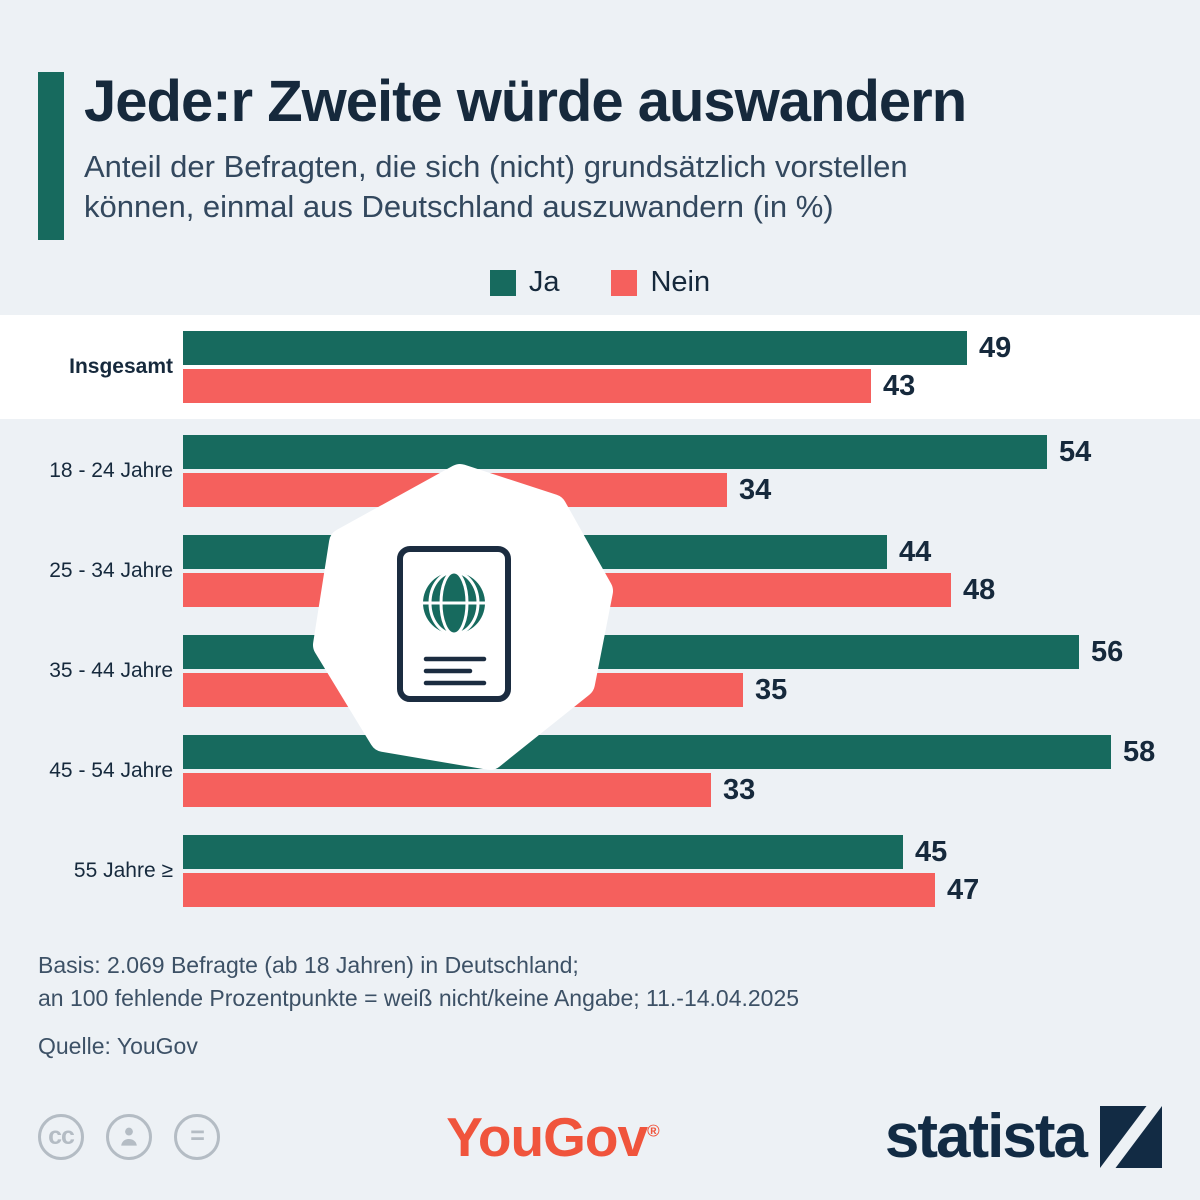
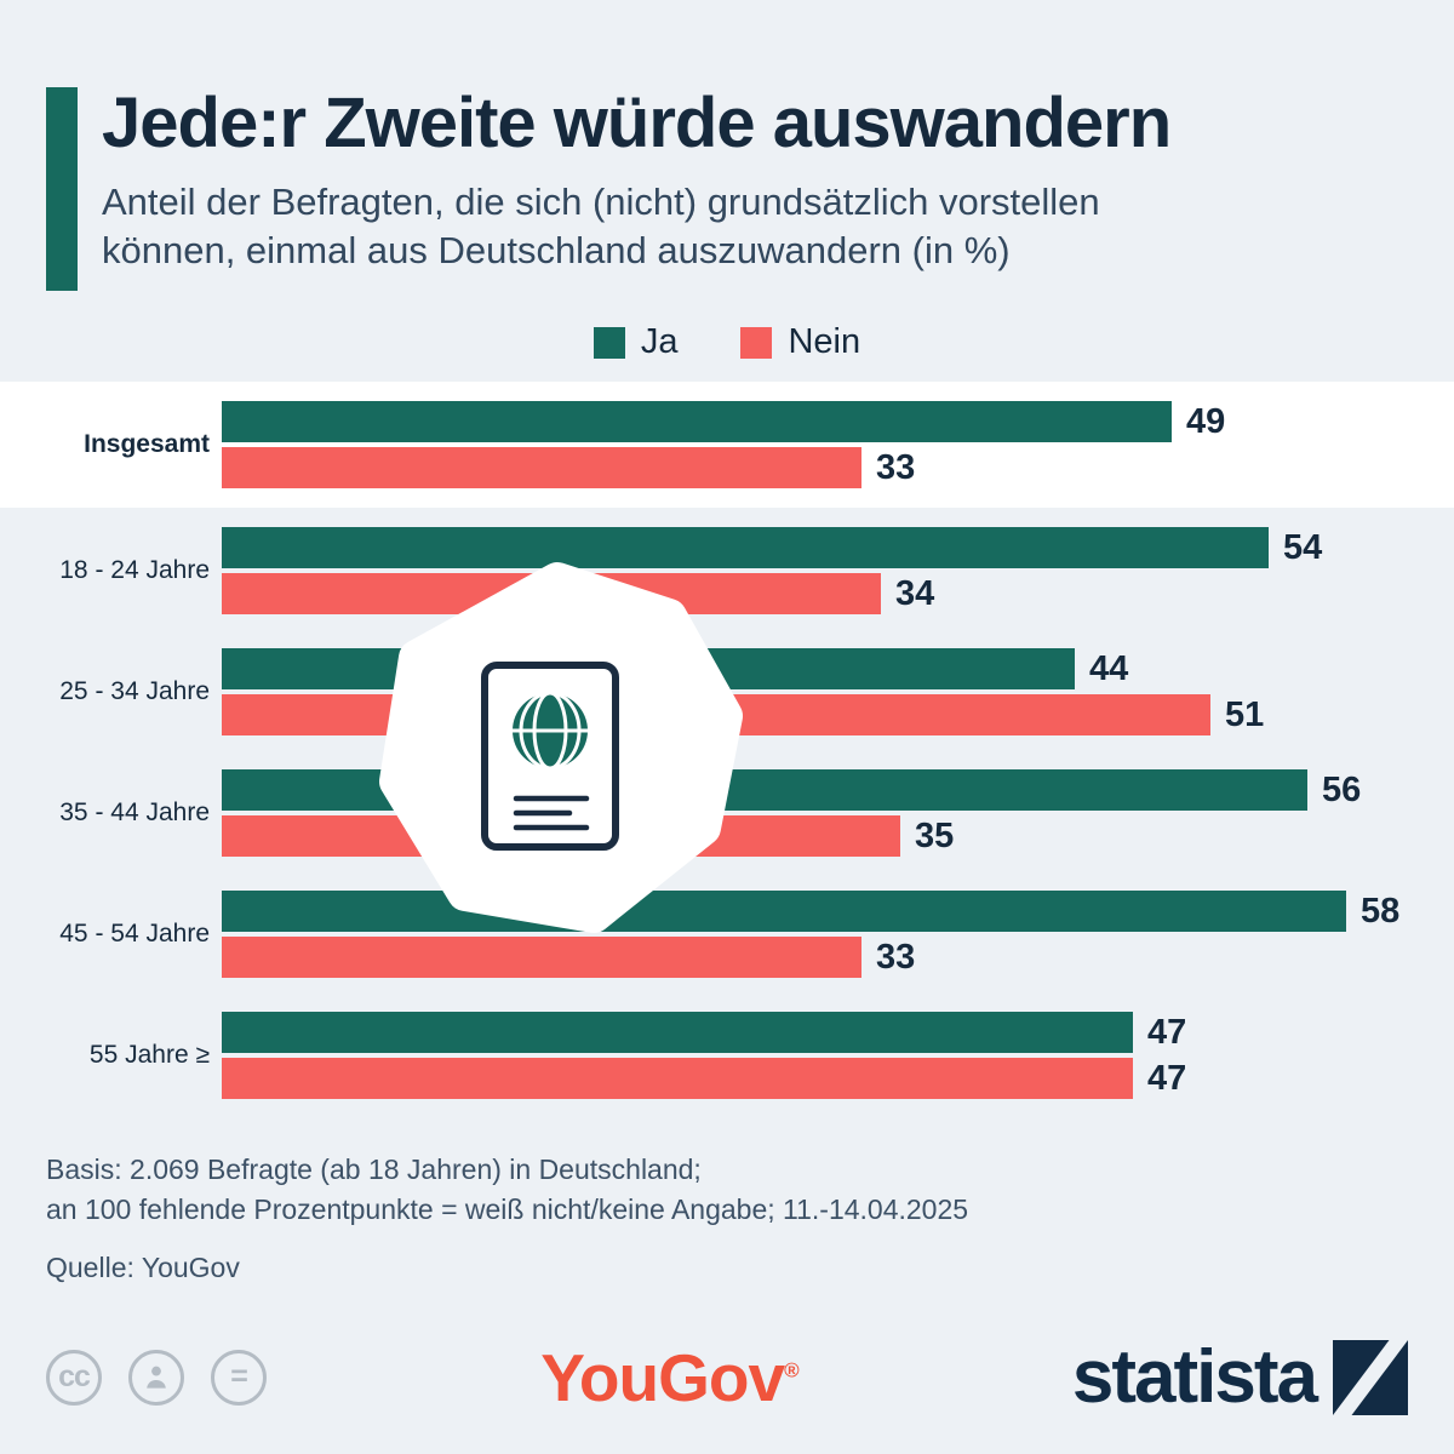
Nein/Insgesamt: 43 -> 33
Nein/25 - 34 Jahre: 48 -> 51
Ja/55 Jahre ≥: 45 -> 47
